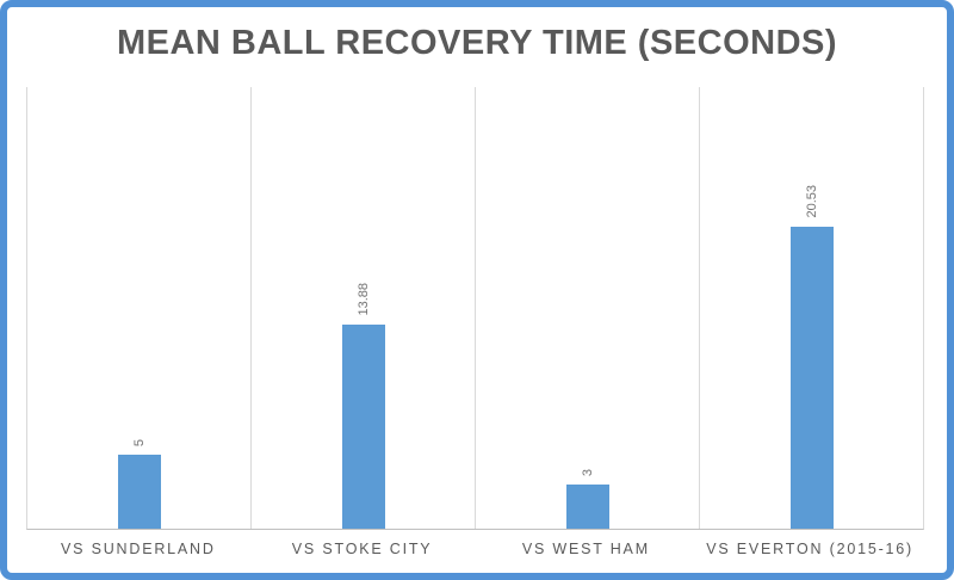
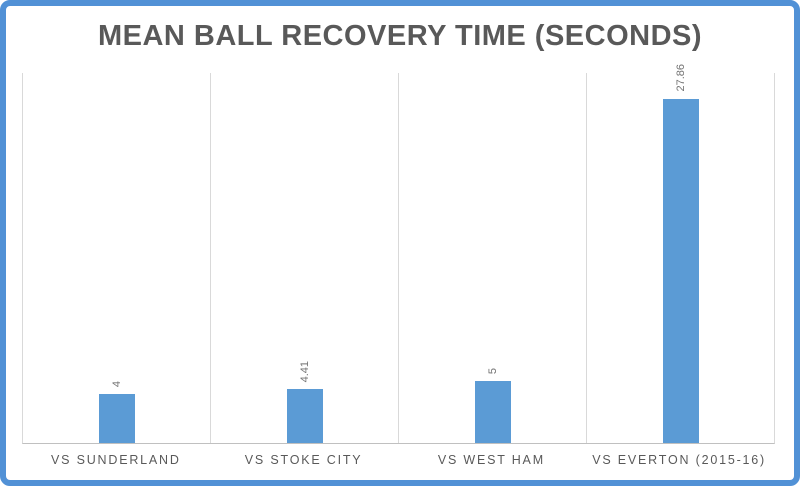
VS SUNDERLAND: 5 -> 4
VS STOKE CITY: 13.88 -> 4.41
VS WEST HAM: 3 -> 5
VS EVERTON (2015-16): 20.53 -> 27.86
